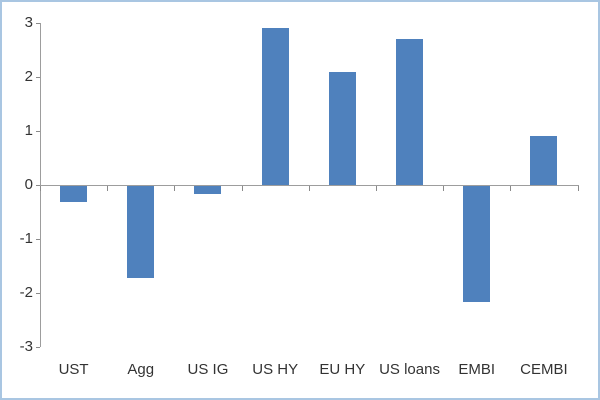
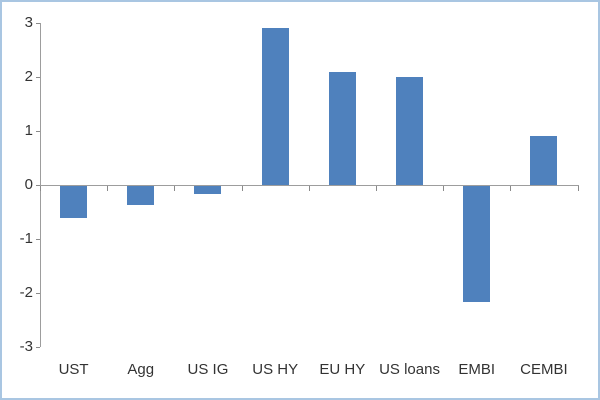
UST: -0.3 -> -0.6
Agg: -1.7 -> -0.3
US loans: 2.7 -> 2.0
